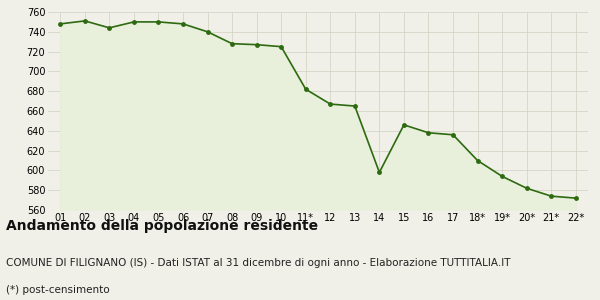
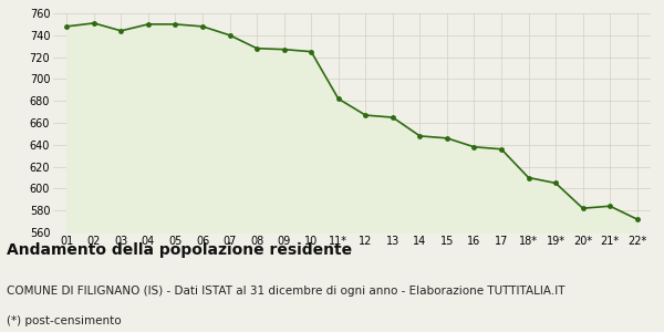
14: 598 -> 648
19*: 594 -> 605
21*: 574 -> 584
